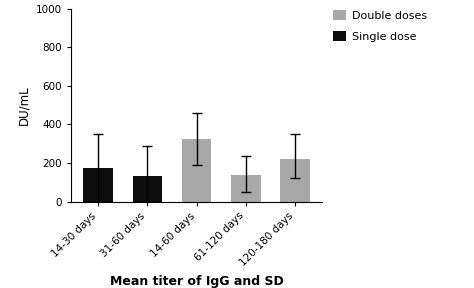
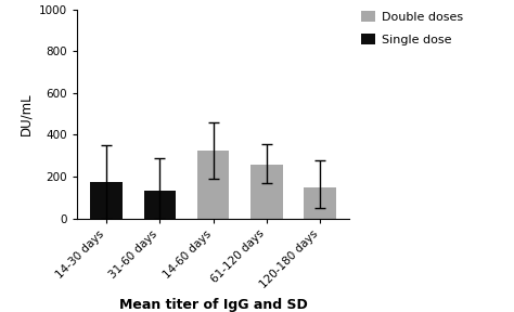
61-120 days: 140 -> 260
120-180 days: 220 -> 150
